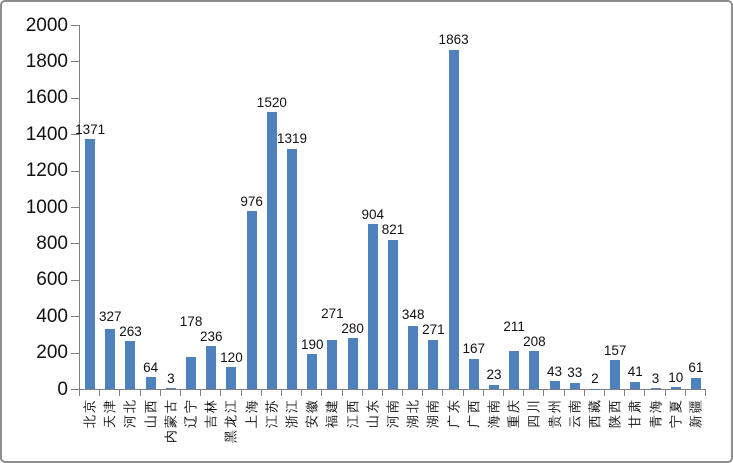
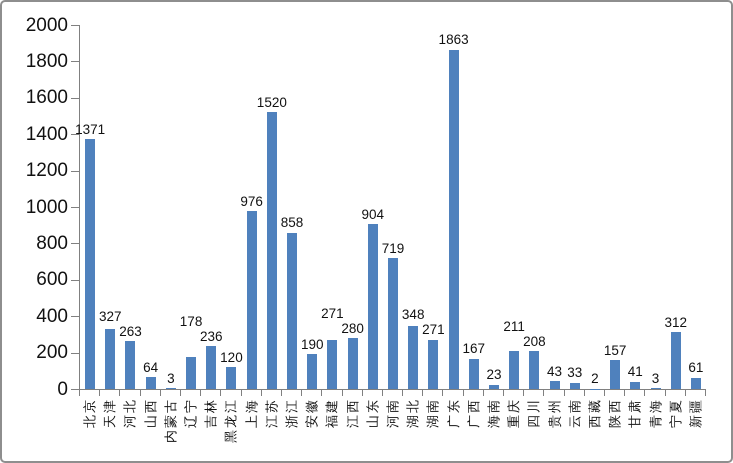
浙江: 1319 -> 858
河南: 821 -> 719
宁夏: 10 -> 312
